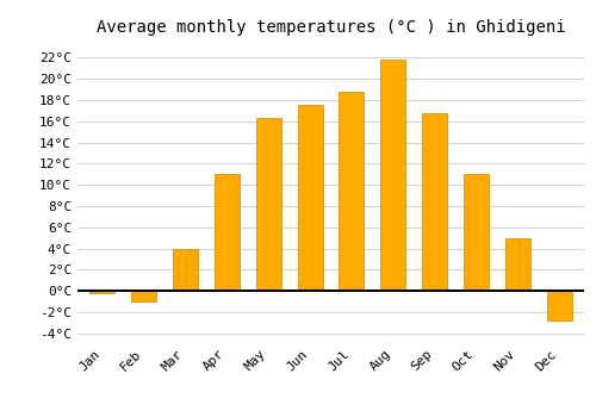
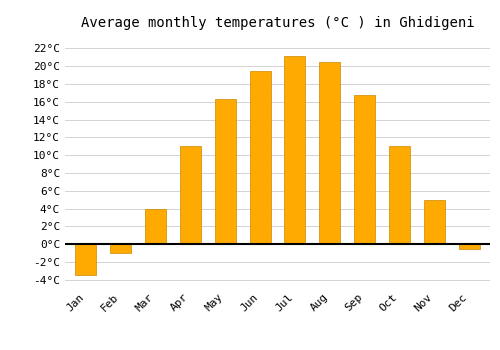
Jan: -0.2°C -> -3.5°C
Jun: 17.6°C -> 19.5°C
Jul: 18.8°C -> 21.1°C
Aug: 21.8°C -> 20.5°C
Dec: -2.8°C -> -0.5°C
